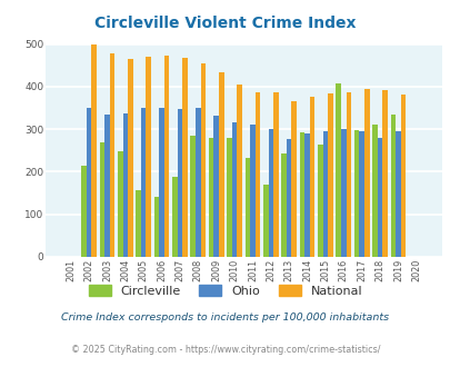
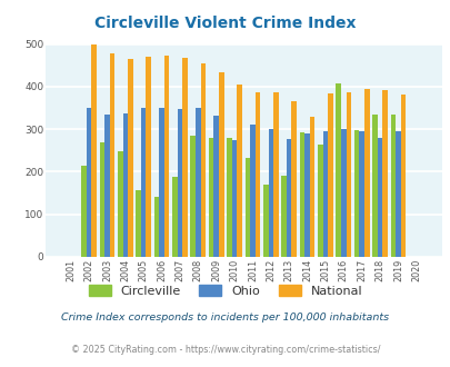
Ohio/2010: 317 -> 275
Circleville/2013: 242 -> 190
National/2014: 375 -> 330
Circleville/2018: 312 -> 335
